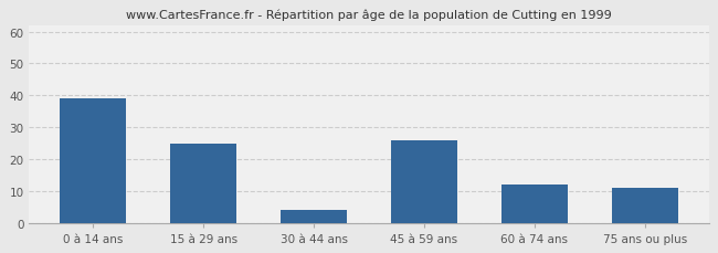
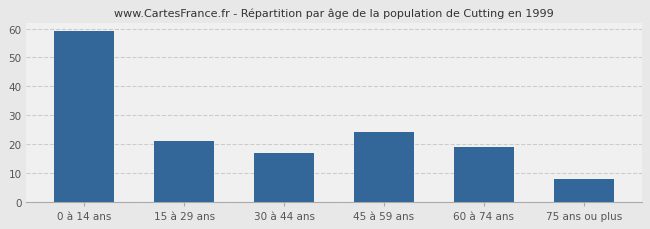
0 à 14 ans: 39 -> 59
15 à 29 ans: 25 -> 21
30 à 44 ans: 4 -> 17
45 à 59 ans: 26 -> 24
60 à 74 ans: 12 -> 19
75 ans ou plus: 11 -> 8
